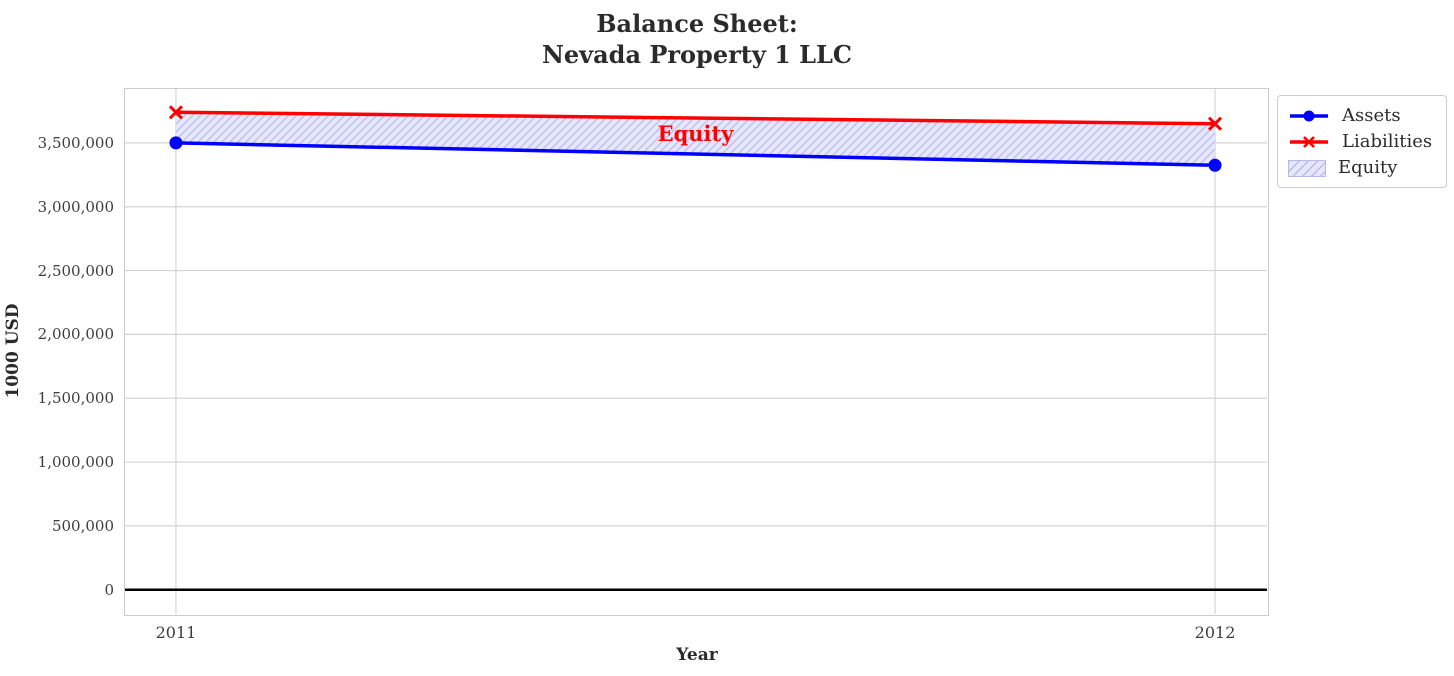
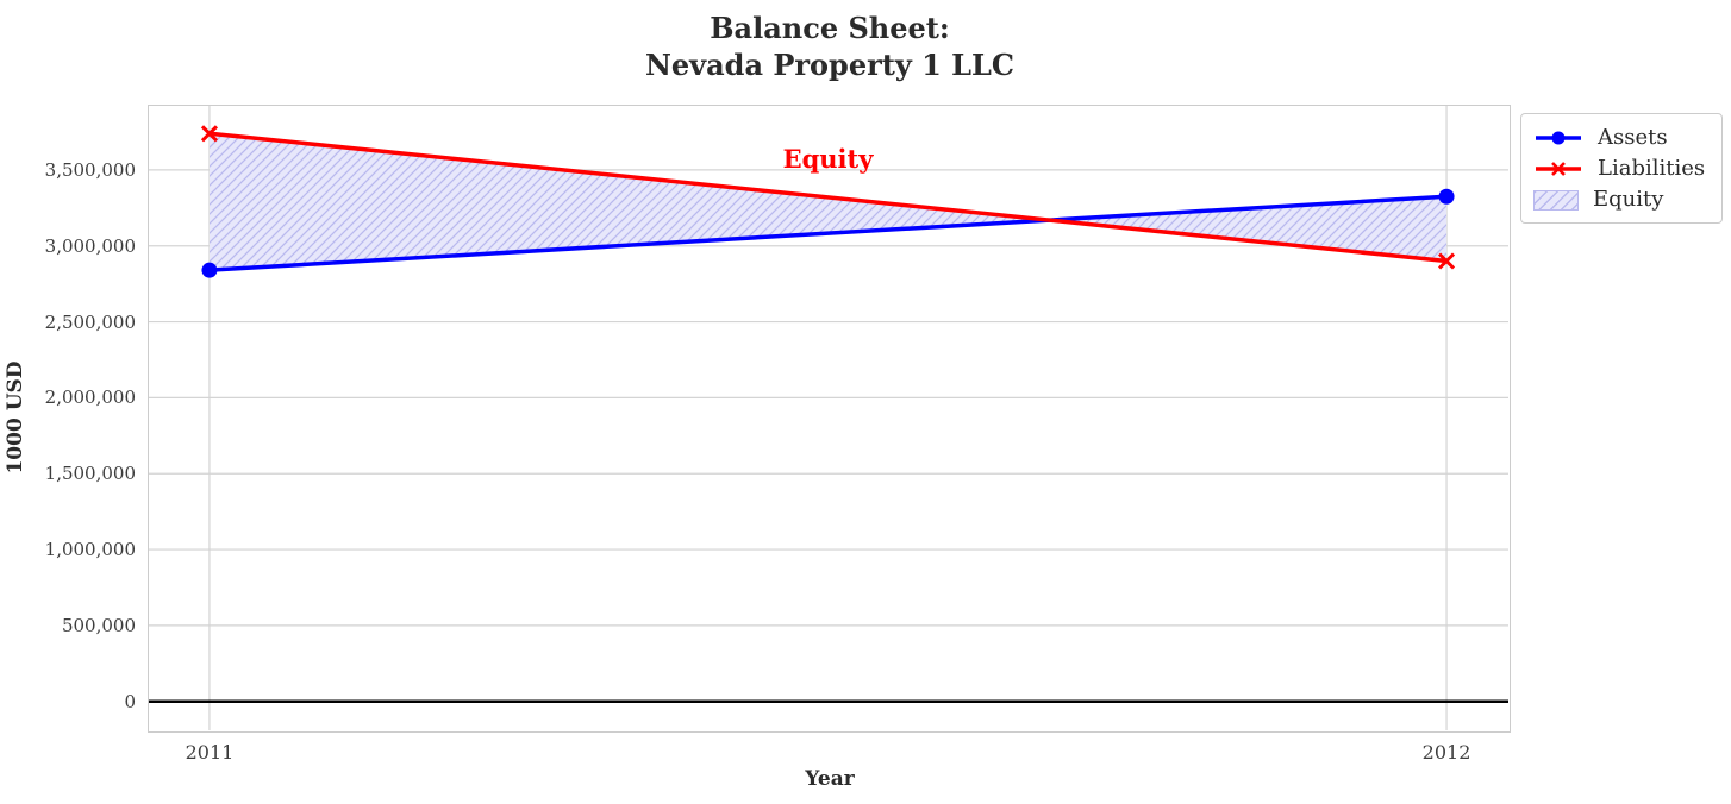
Assets/2011: 3500000 -> 2840000
Liabilities/2012: 3650000 -> 2900000
